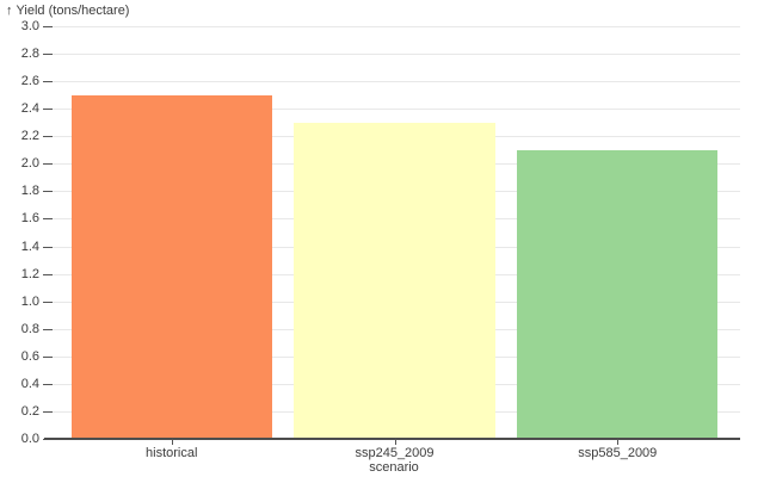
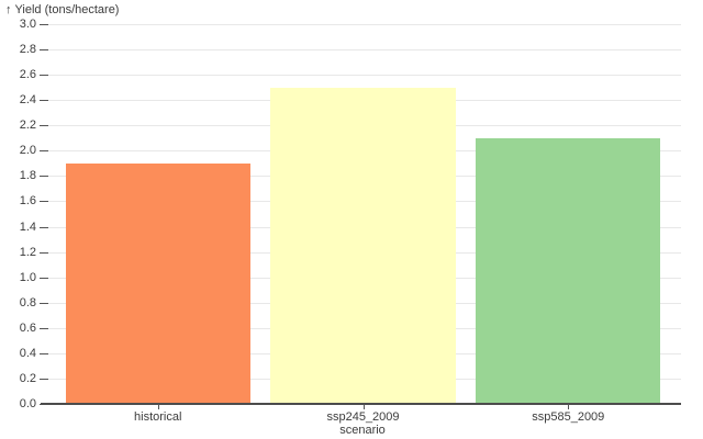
historical: 2.5 -> 1.9
ssp245_2009: 2.3 -> 2.5
